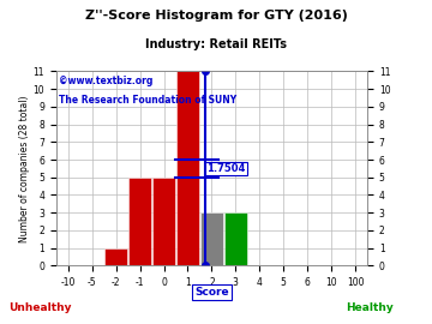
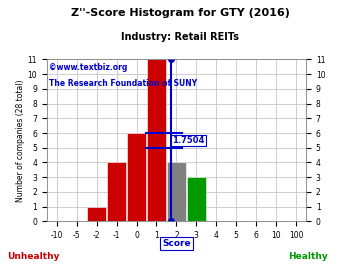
-1: 5 -> 4
0: 5 -> 6
2: 3 -> 4
